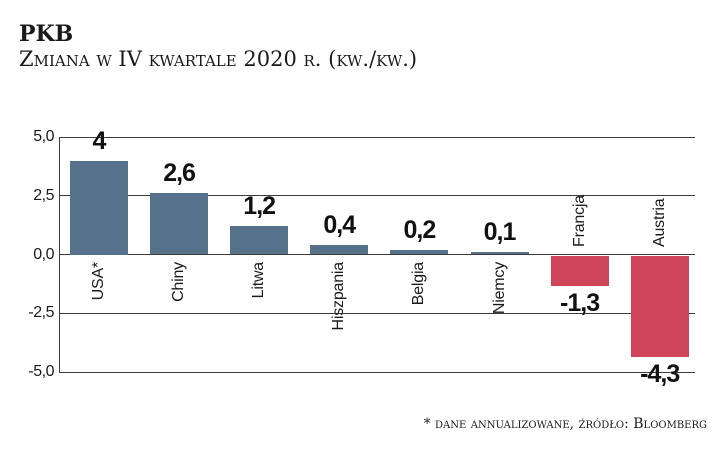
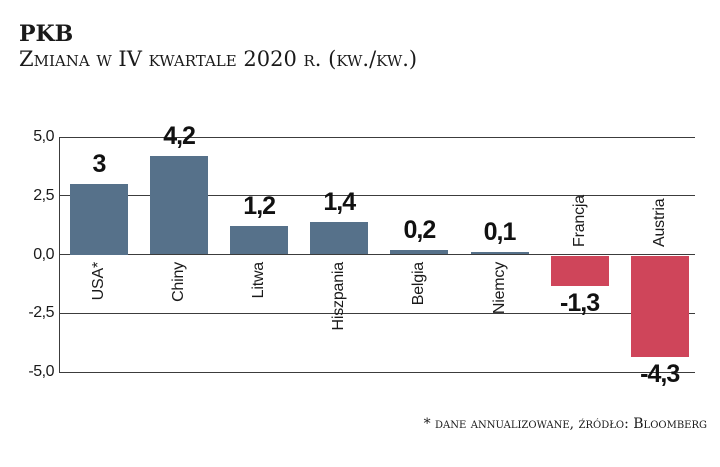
USA*: 4 -> 3
Chiny: 2,6 -> 4,2
Hiszpania: 0,4 -> 1,4
